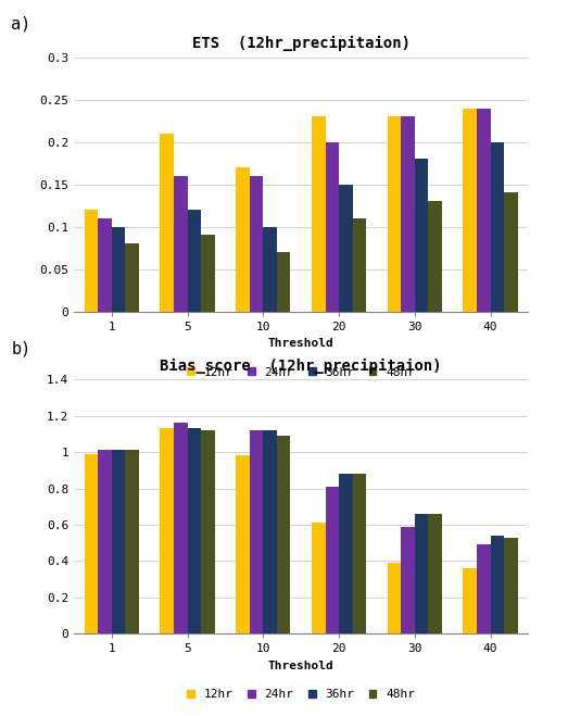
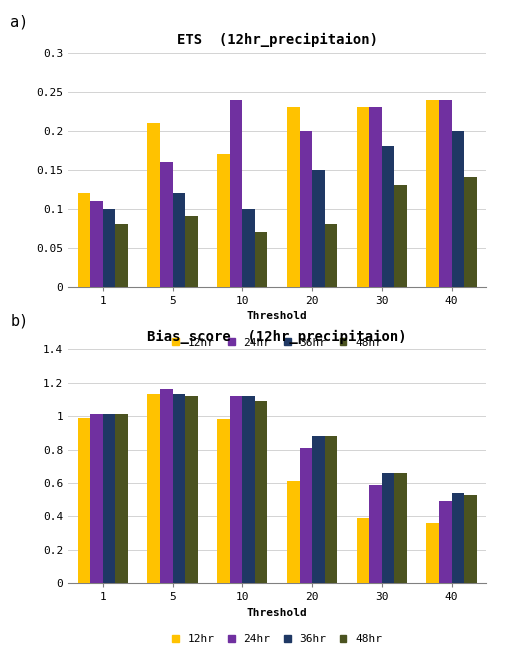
ETS (12hr_precipitaion)/24hr/10: 0.16 -> 0.24
ETS (12hr_precipitaion)/48hr/20: 0.11 -> 0.08
